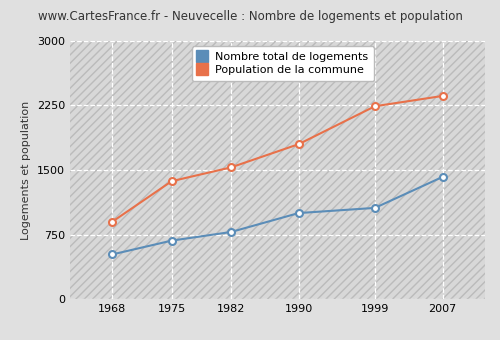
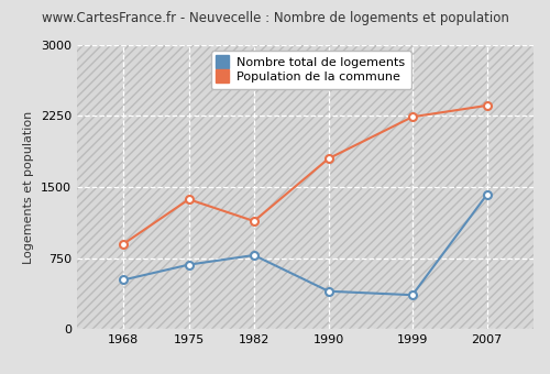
Population de la commune/1982: 1530 -> 1140
Nombre total de logements/1990: 1000 -> 400
Nombre total de logements/1999: 1060 -> 360
